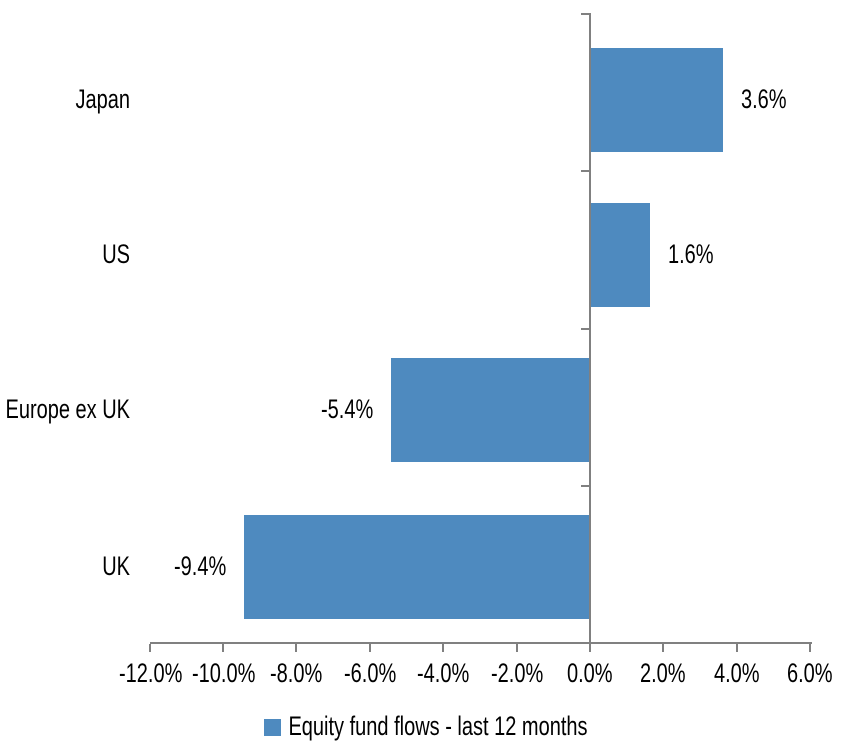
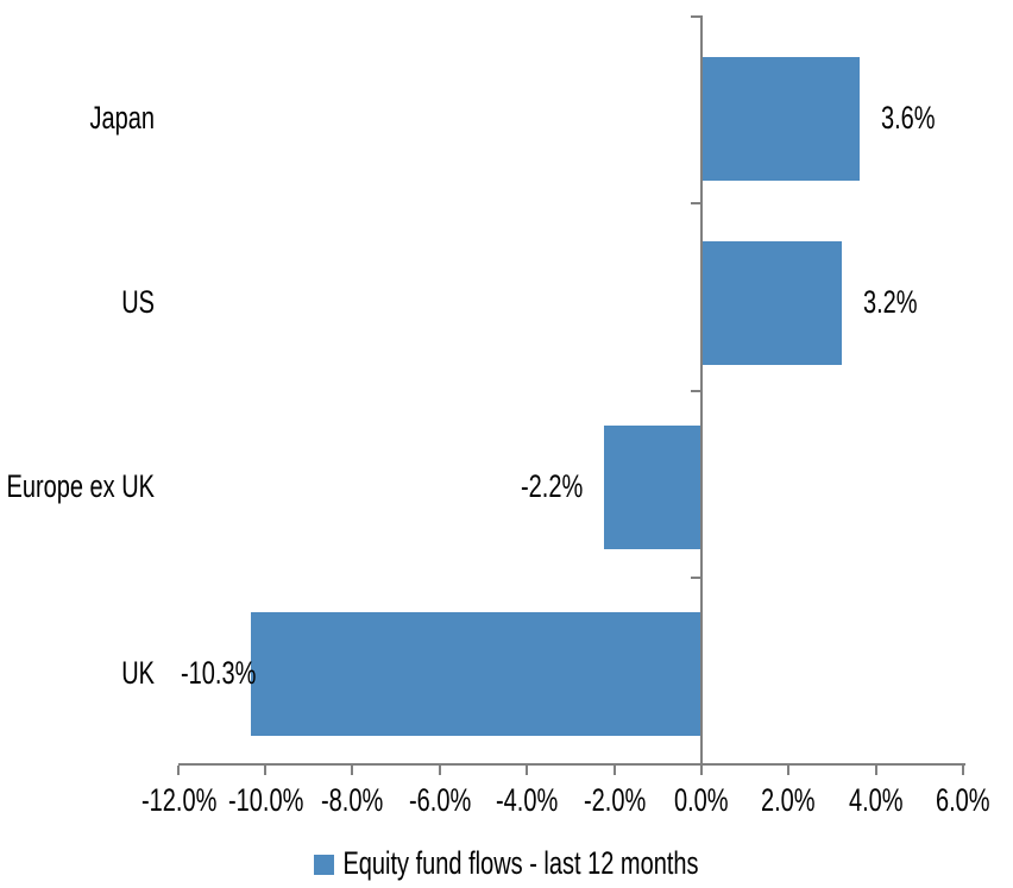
US: 1.6% -> 3.2%
Europe ex UK: -5.4% -> -2.2%
UK: -9.4% -> -10.3%
